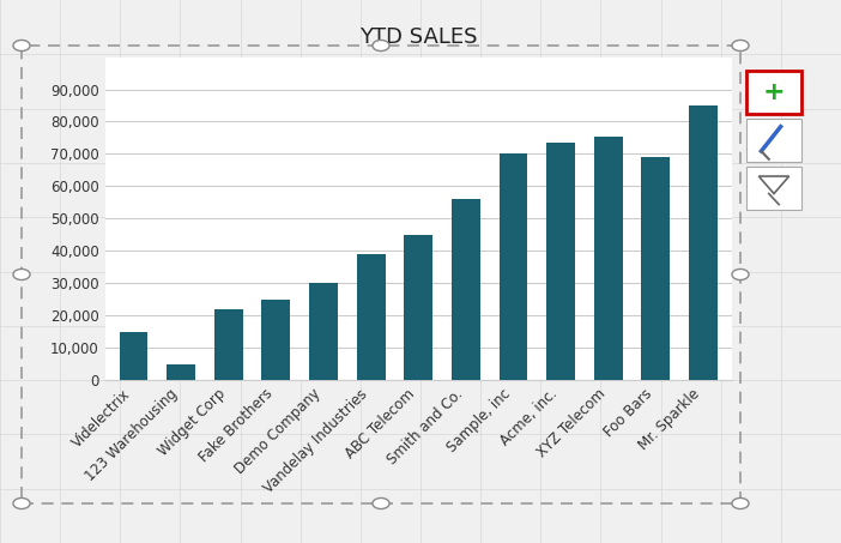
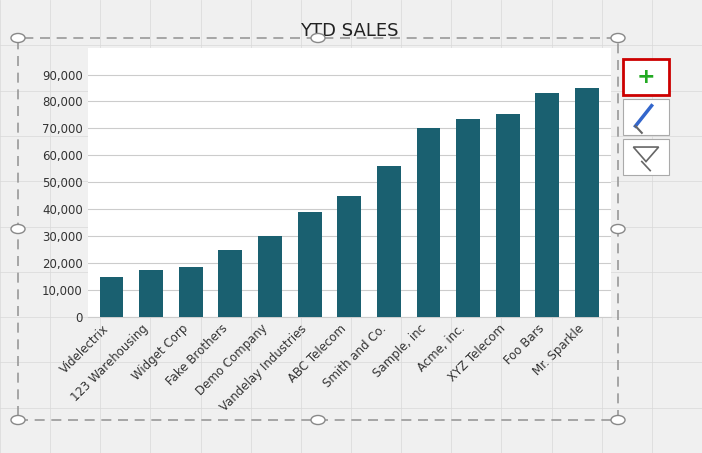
123 Warehousing: 5,000 -> 17,500
Widget Corp: 22,000 -> 18,500
Foo Bars: 69,000 -> 83,000
